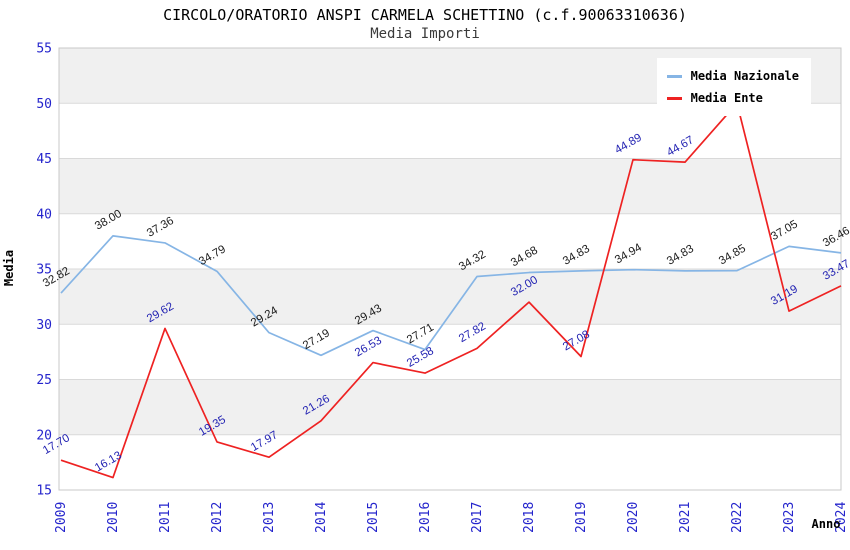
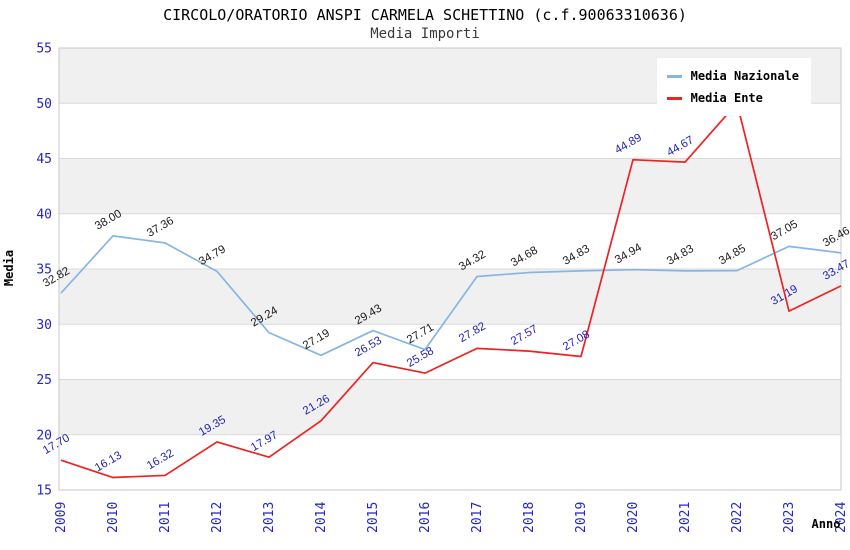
Media Ente/2011: 29.62 -> 16.32
Media Ente/2018: 32.00 -> 27.57
